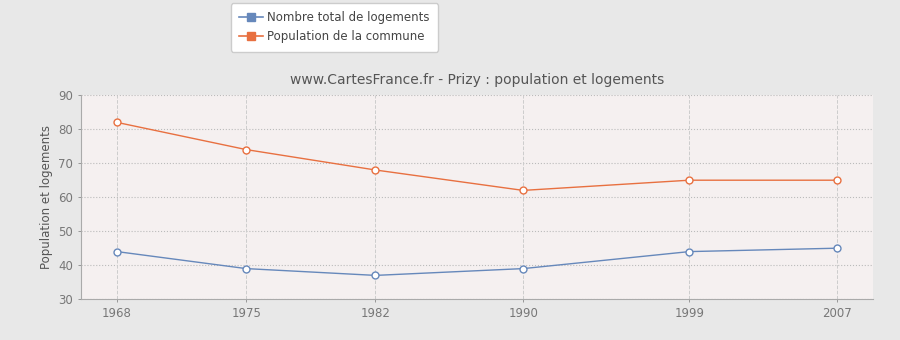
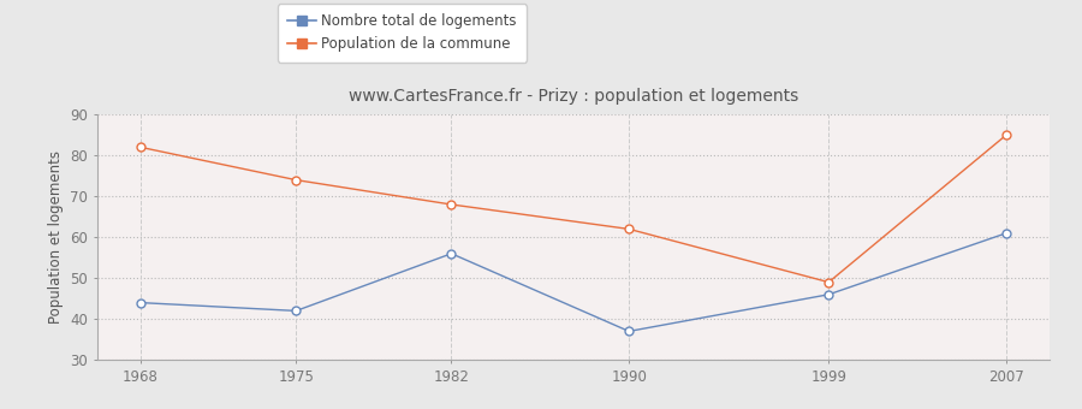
Nombre total de logements/1975: 39 -> 42
Nombre total de logements/1982: 37 -> 56
Nombre total de logements/1990: 39 -> 37
Nombre total de logements/1999: 44 -> 46
Population de la commune/1999: 65 -> 49
Nombre total de logements/2007: 45 -> 61
Population de la commune/2007: 65 -> 85
